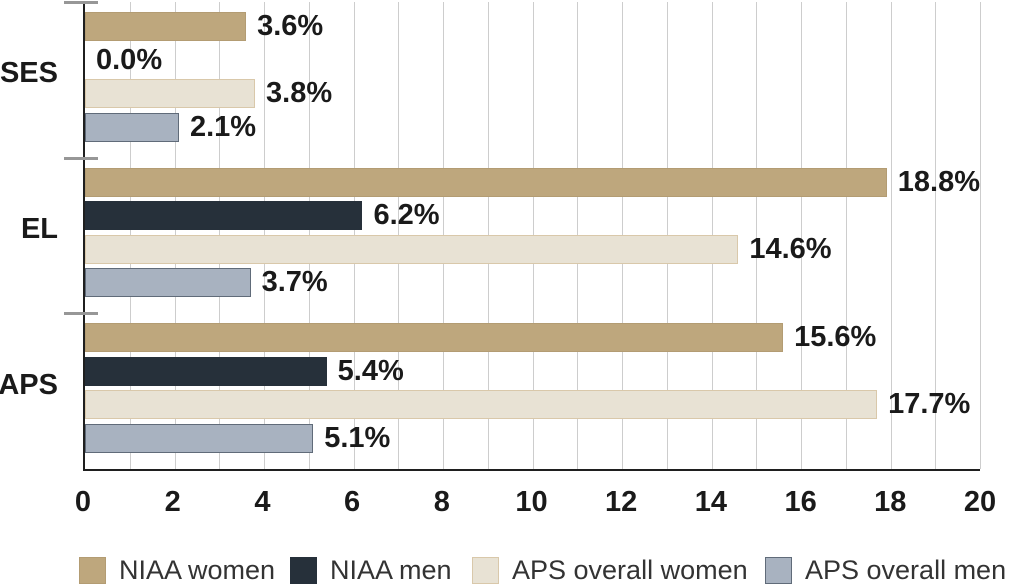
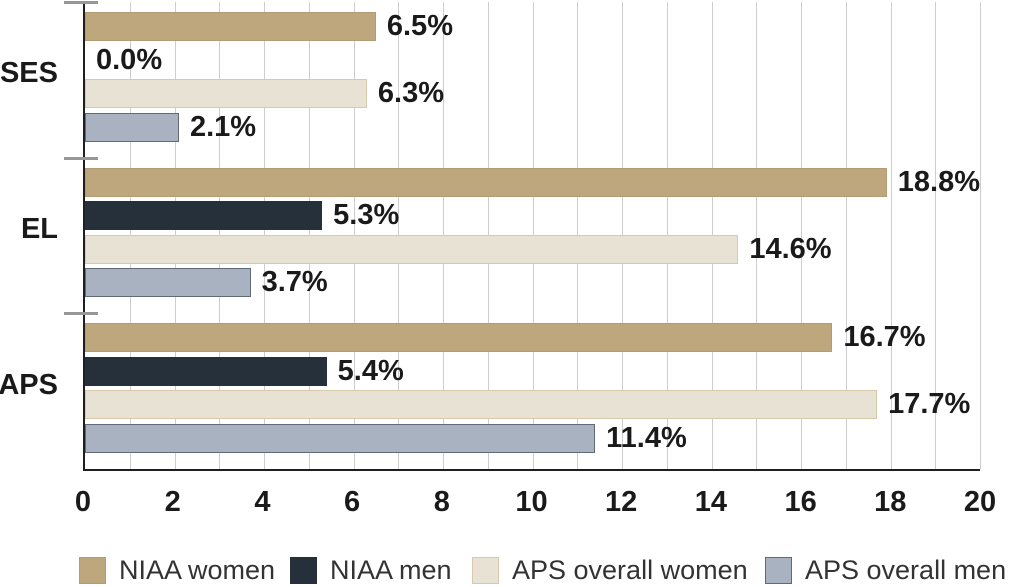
NIAA women/SES: 3.6% -> 6.5%
APS overall women/SES: 3.8% -> 6.3%
NIAA men/EL: 6.2% -> 5.3%
NIAA women/APS: 15.6% -> 16.7%
APS overall men/APS: 5.1% -> 11.4%
